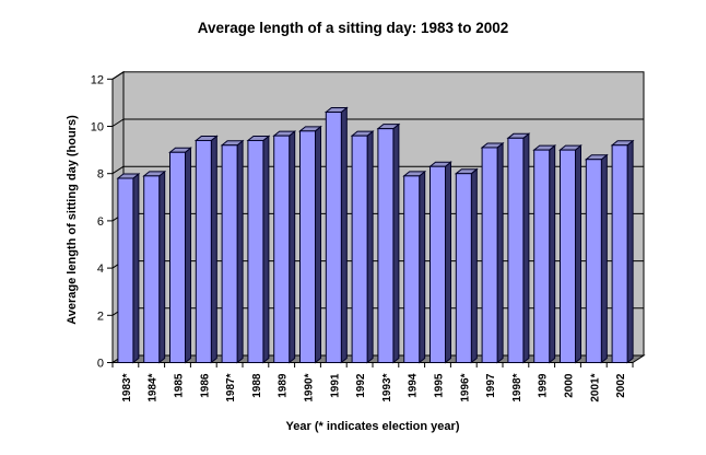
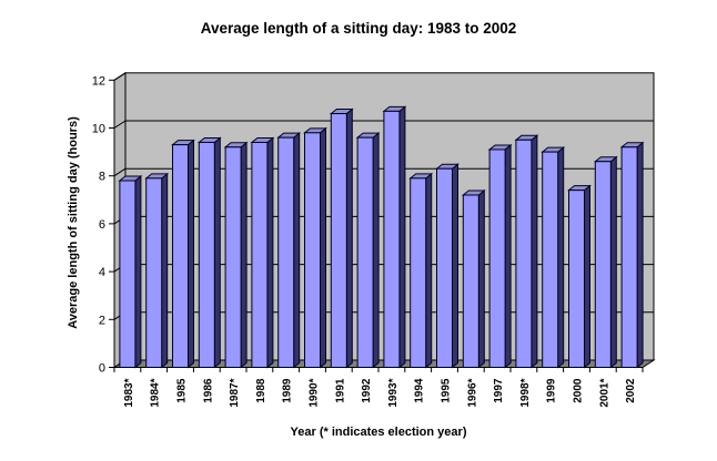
1985: 8.9 -> 9.3
1993*: 9.9 -> 10.7
1996*: 8.0 -> 7.2
2000: 9.0 -> 7.4
